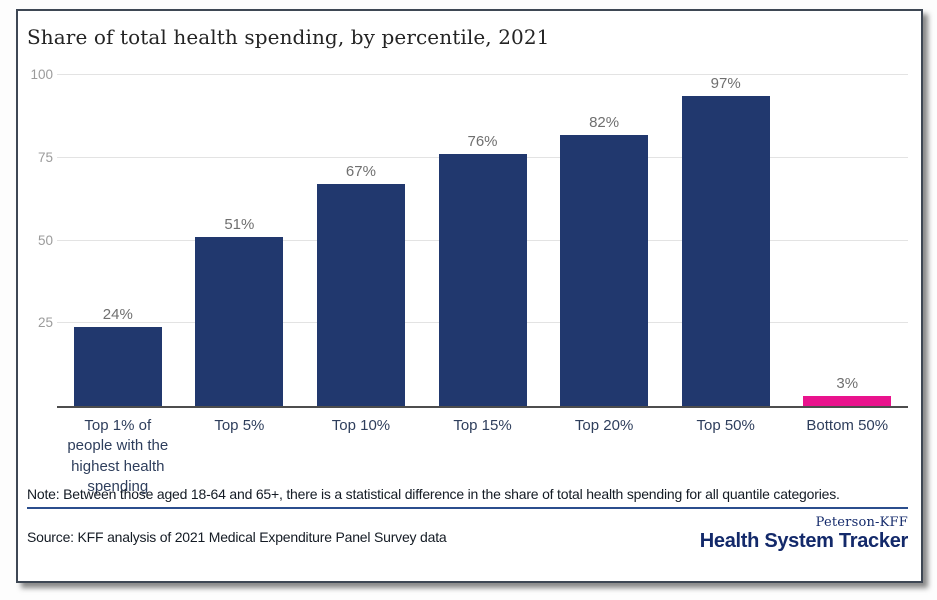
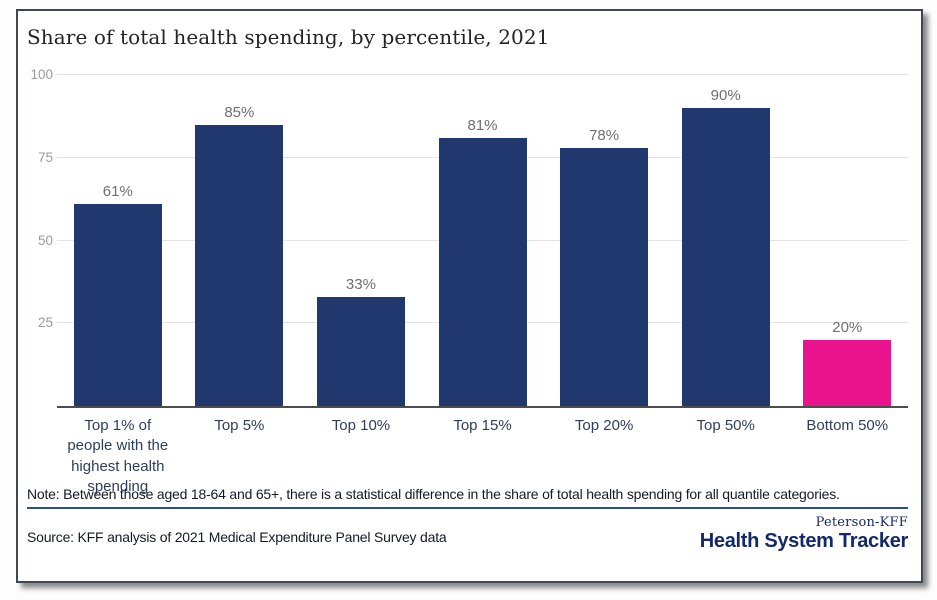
Top 1% of people with the highest health spending: 24% -> 61%
Top 5%: 51% -> 85%
Top 10%: 67% -> 33%
Top 15%: 76% -> 81%
Top 20%: 82% -> 78%
Top 50%: 97% -> 90%
Bottom 50%: 3% -> 20%
